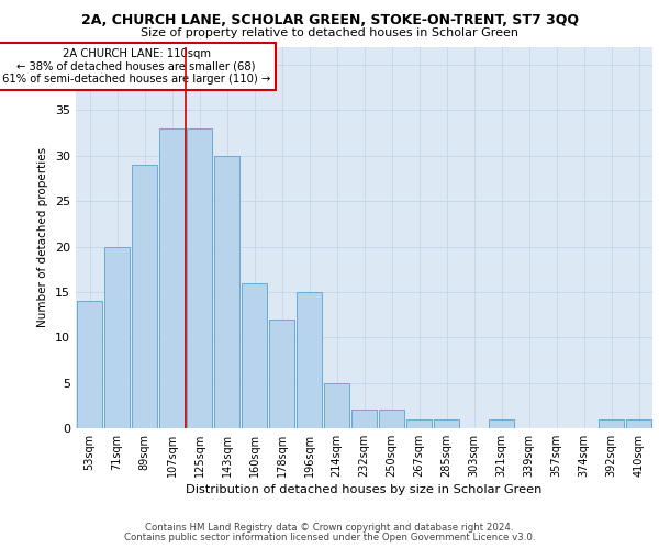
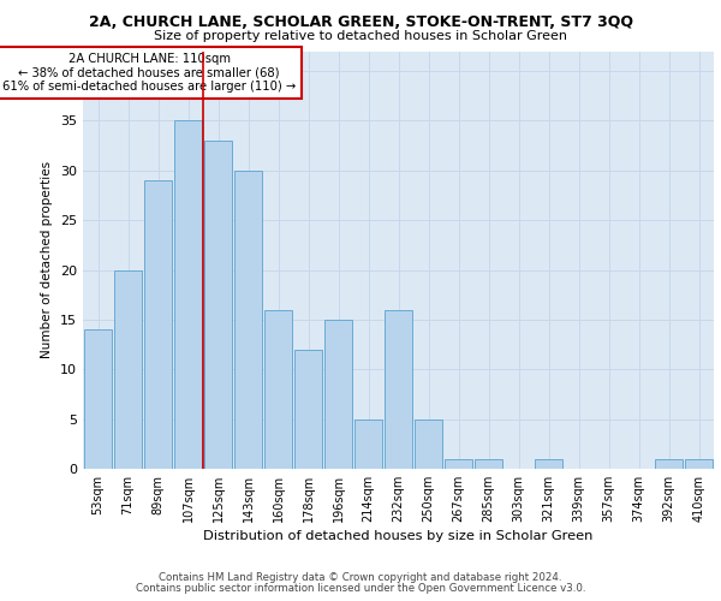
107sqm: 33 -> 35
232sqm: 2 -> 16
250sqm: 2 -> 5
